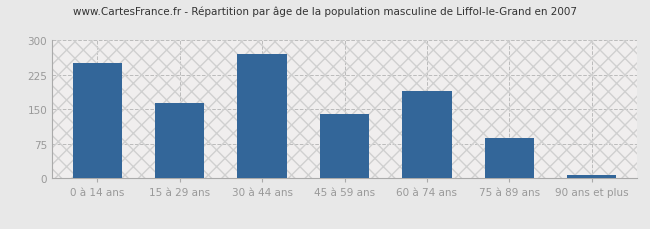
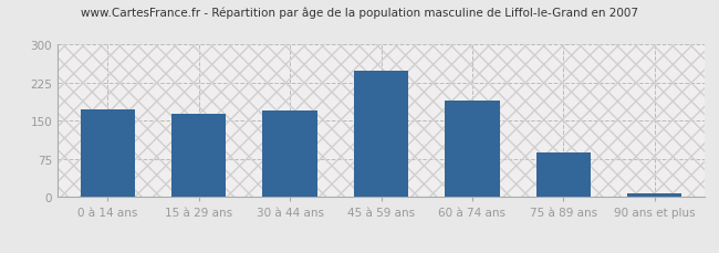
0 à 14 ans: 250 -> 172
30 à 44 ans: 270 -> 170
45 à 59 ans: 140 -> 248
